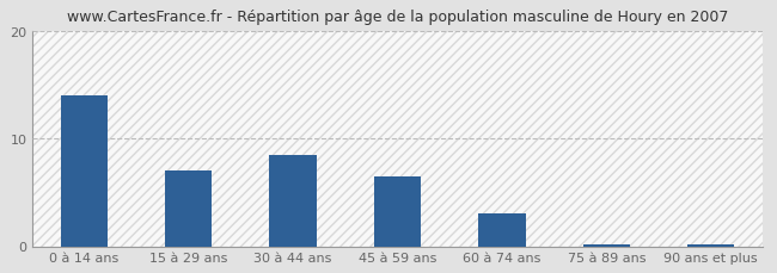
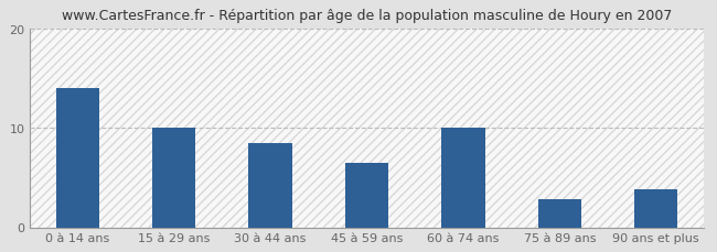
15 à 29 ans: 7.0 -> 10.0
60 à 74 ans: 3.0 -> 10.0
75 à 89 ans: 0.1 -> 2.8
90 ans et plus: 0.1 -> 3.8
